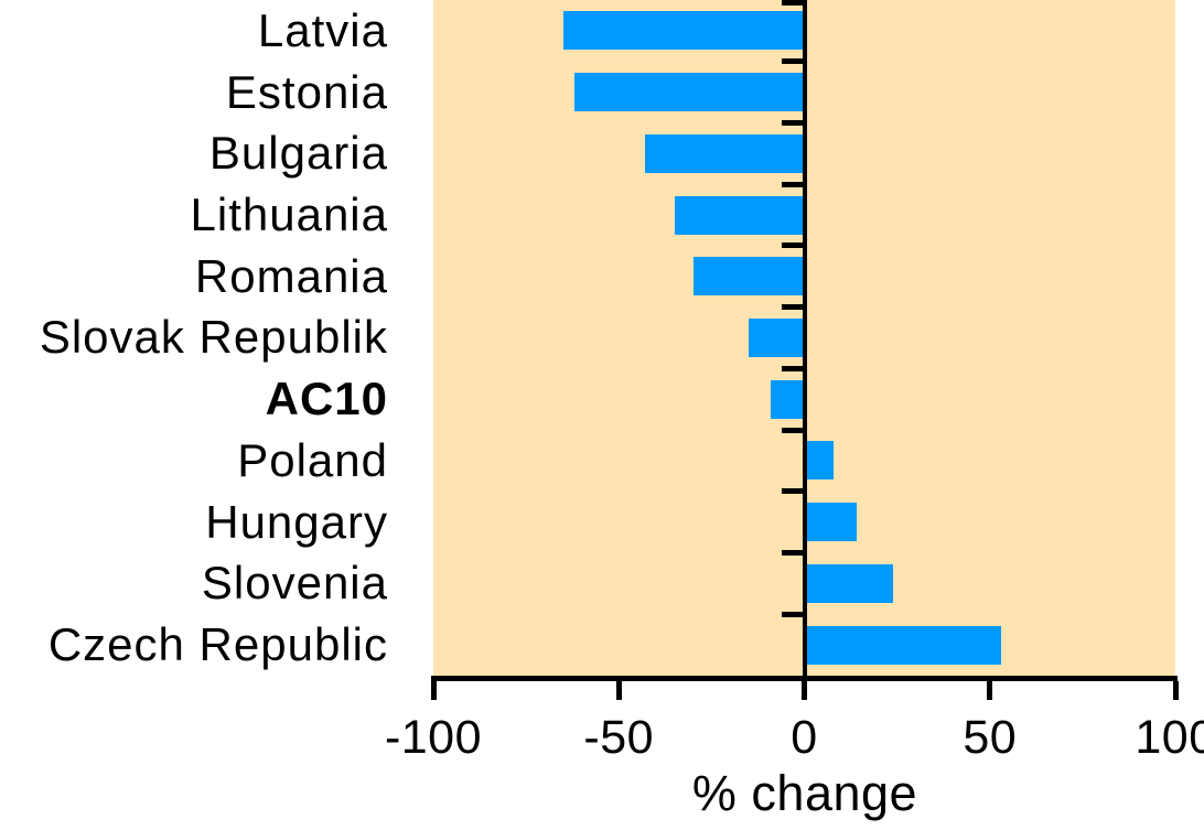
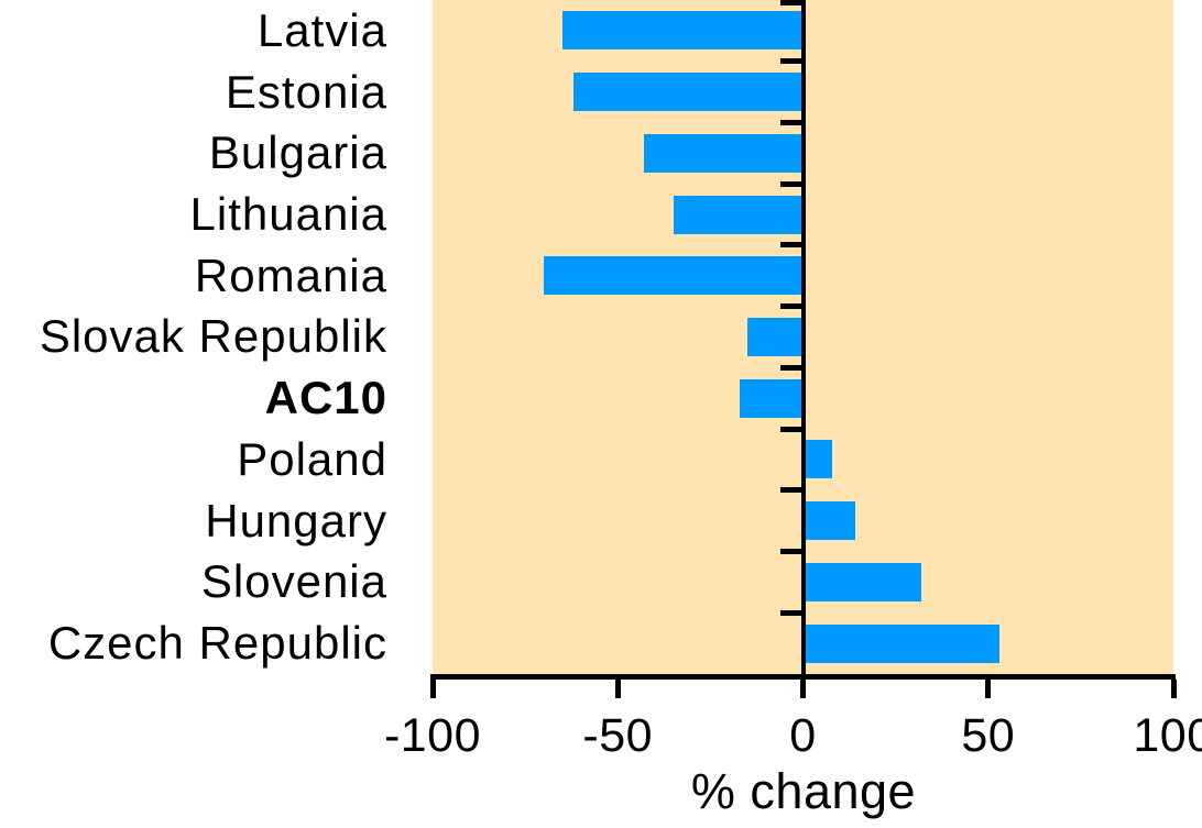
Romania: -30 -> -70
AC10: -9 -> -17
Slovenia: 24 -> 32
